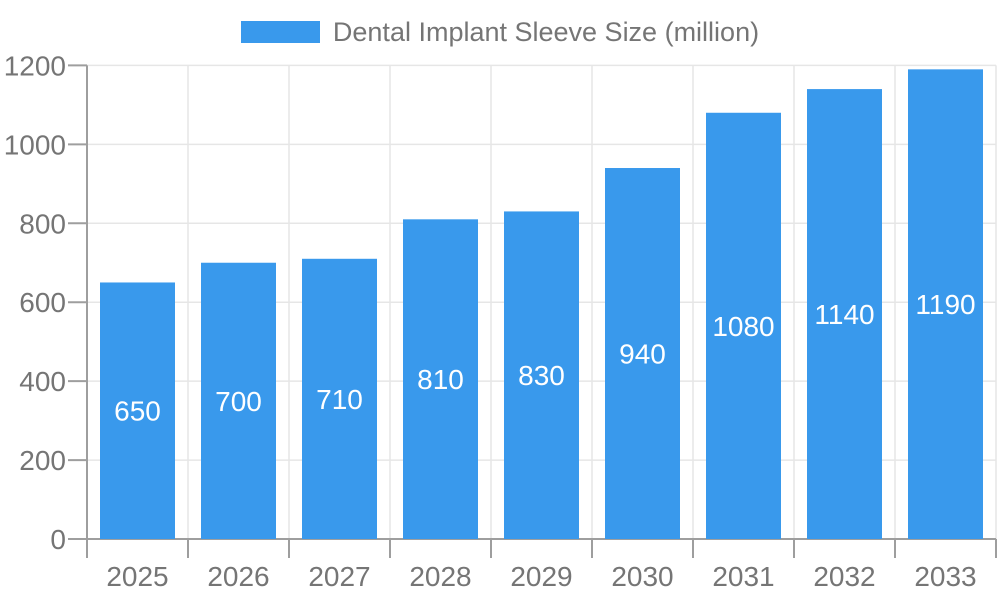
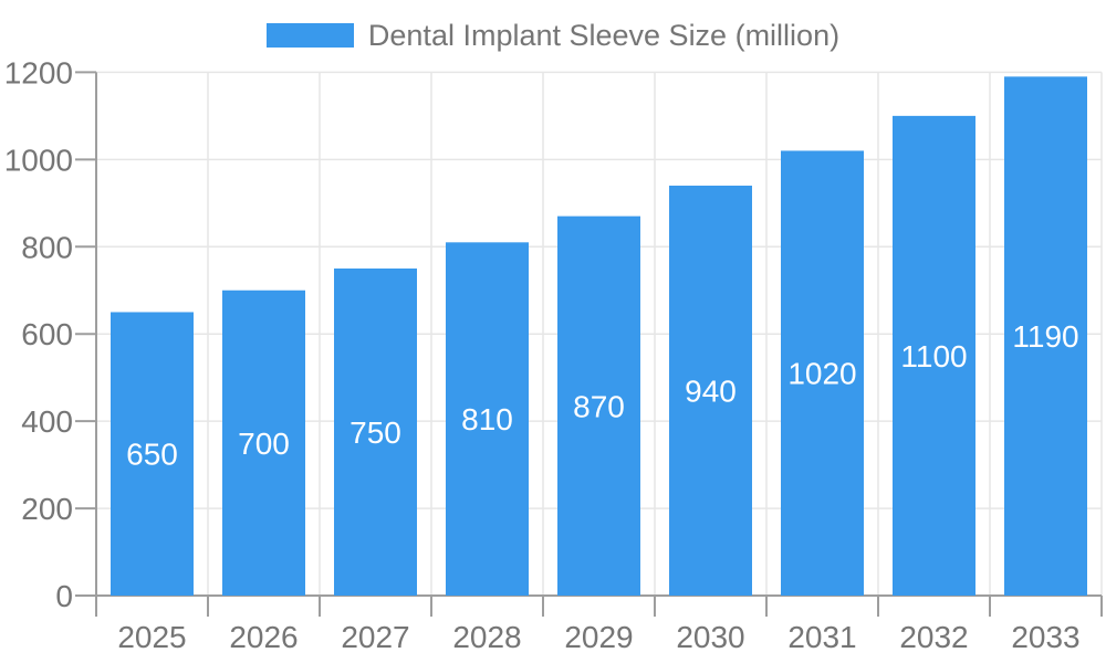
2027: 710 -> 750
2029: 830 -> 870
2031: 1080 -> 1020
2032: 1140 -> 1100
